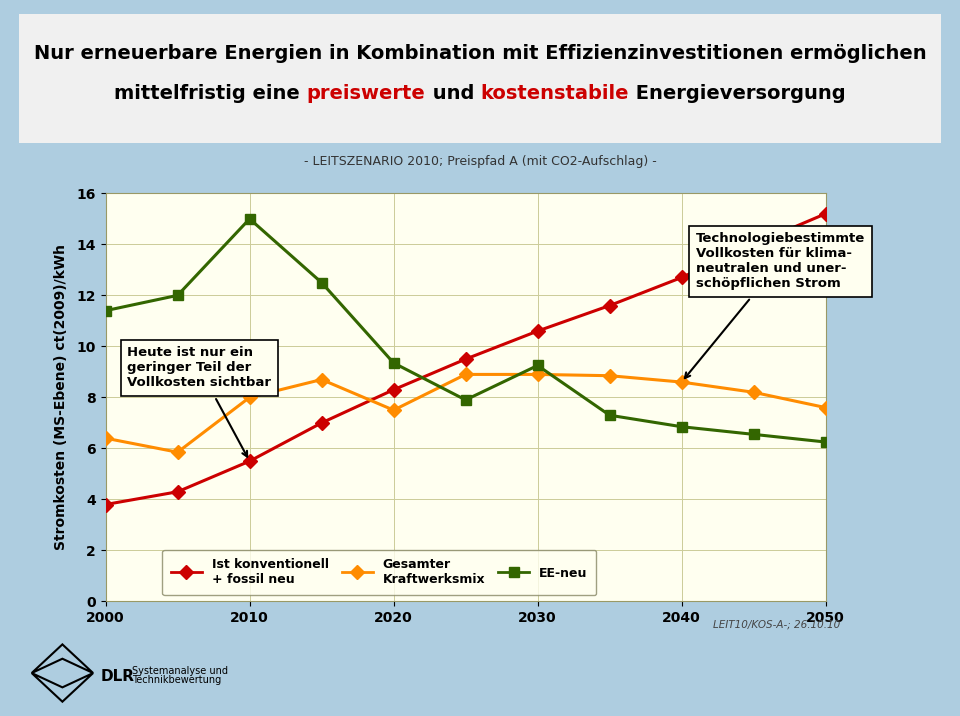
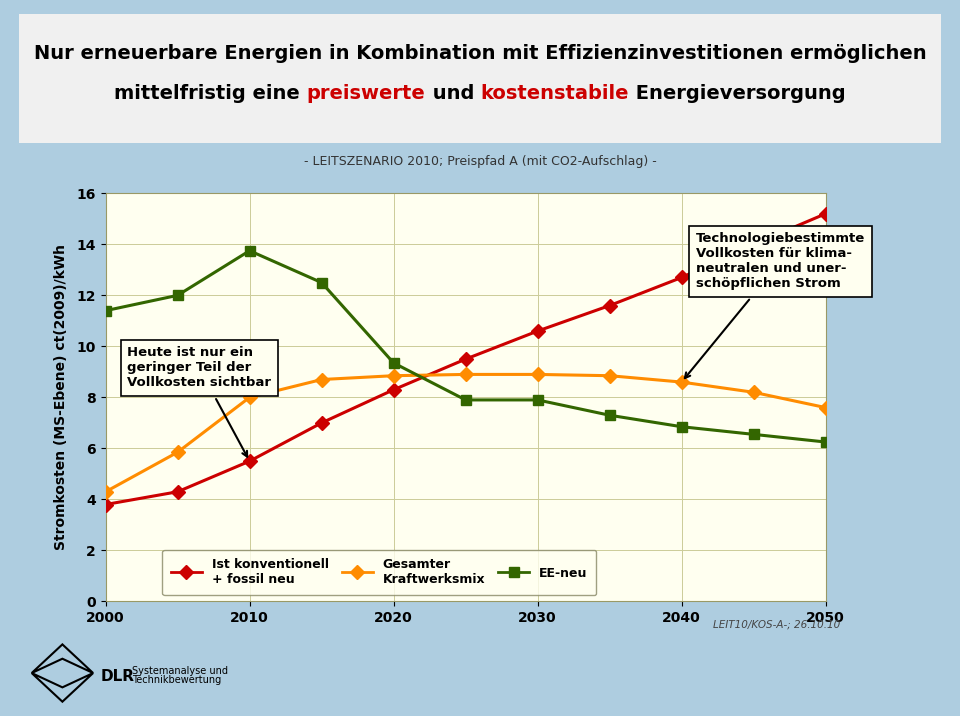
Gesamter Kraftwerksmix/2000: 6.40 -> 4.30
EE-neu/2010: 15.00 -> 13.75
Gesamter Kraftwerksmix/2020: 7.50 -> 8.85
EE-neu/2030: 9.25 -> 7.90
